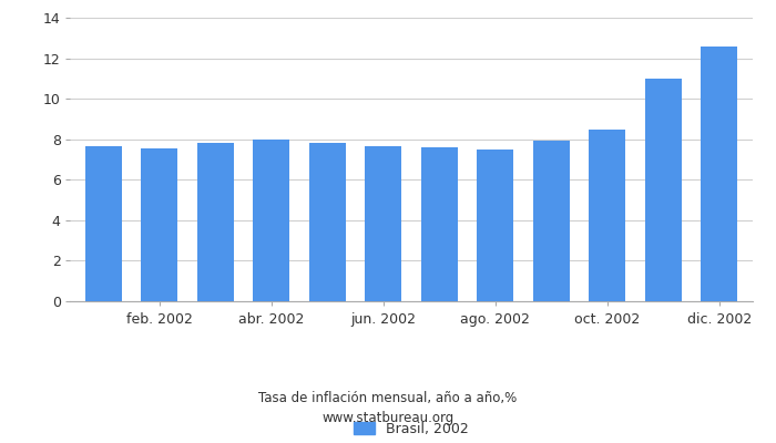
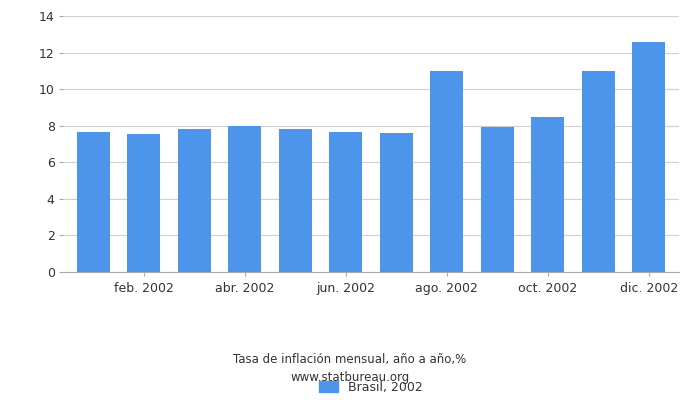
ago. 2002: 7.5 -> 11.0
